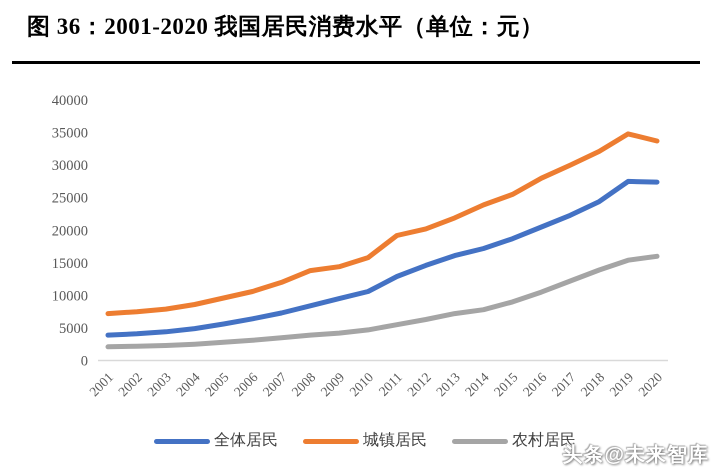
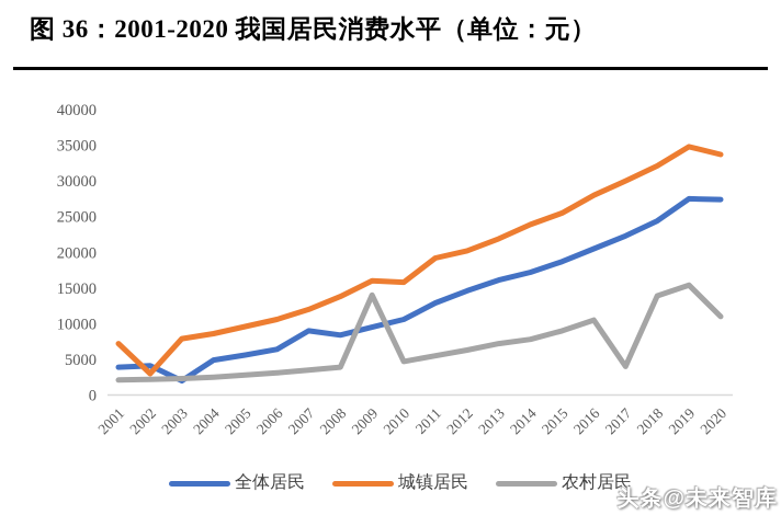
城镇居民/2002: 8000 -> 3000
全体居民/2003: 4000 -> 2000
全体居民/2007: 7000 -> 9000
城镇居民/2009: 14000 -> 16000
农村居民/2009: 4000 -> 14000
农村居民/2017: 12000 -> 4000
农村居民/2020: 16000 -> 11000
